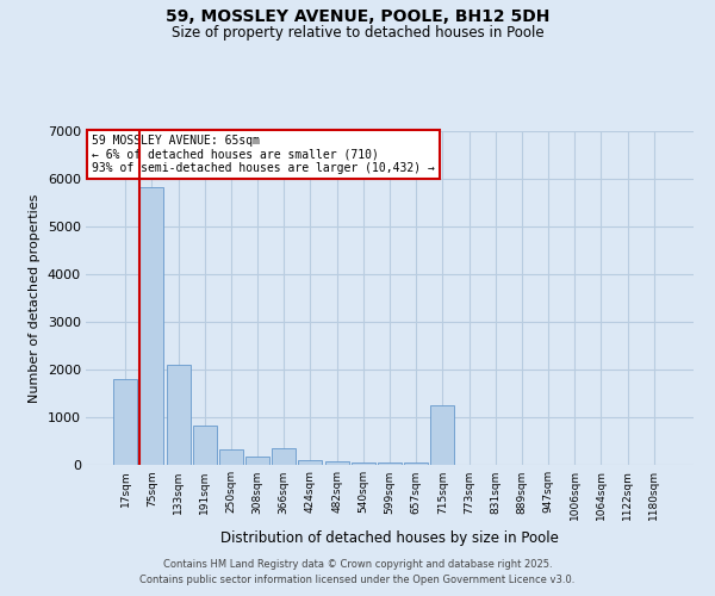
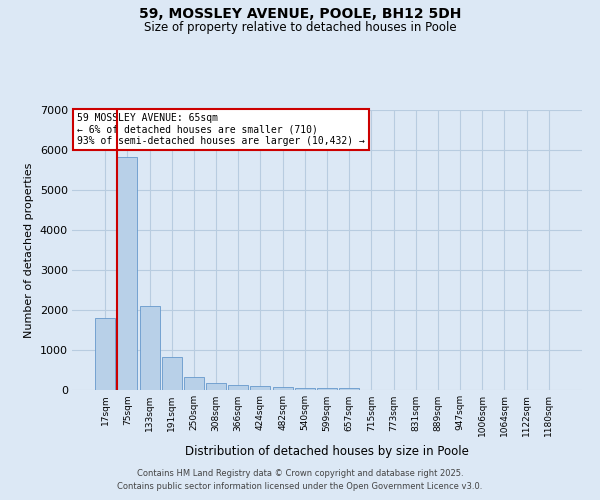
366sqm: 350 -> 120
715sqm: 1250 -> 10
